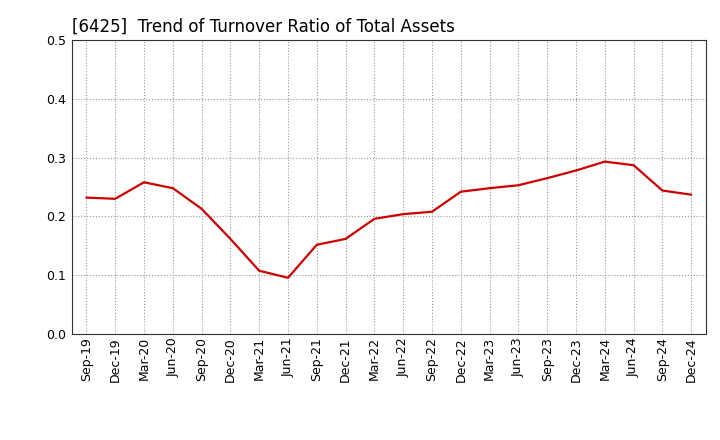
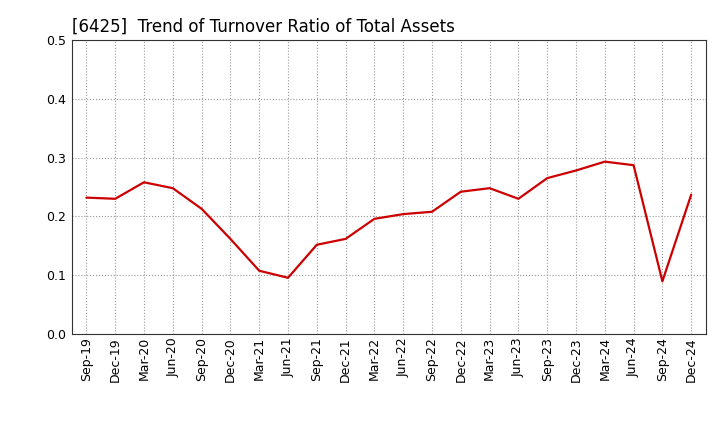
Jun-23: 0.253 -> 0.230
Sep-24: 0.244 -> 0.090
